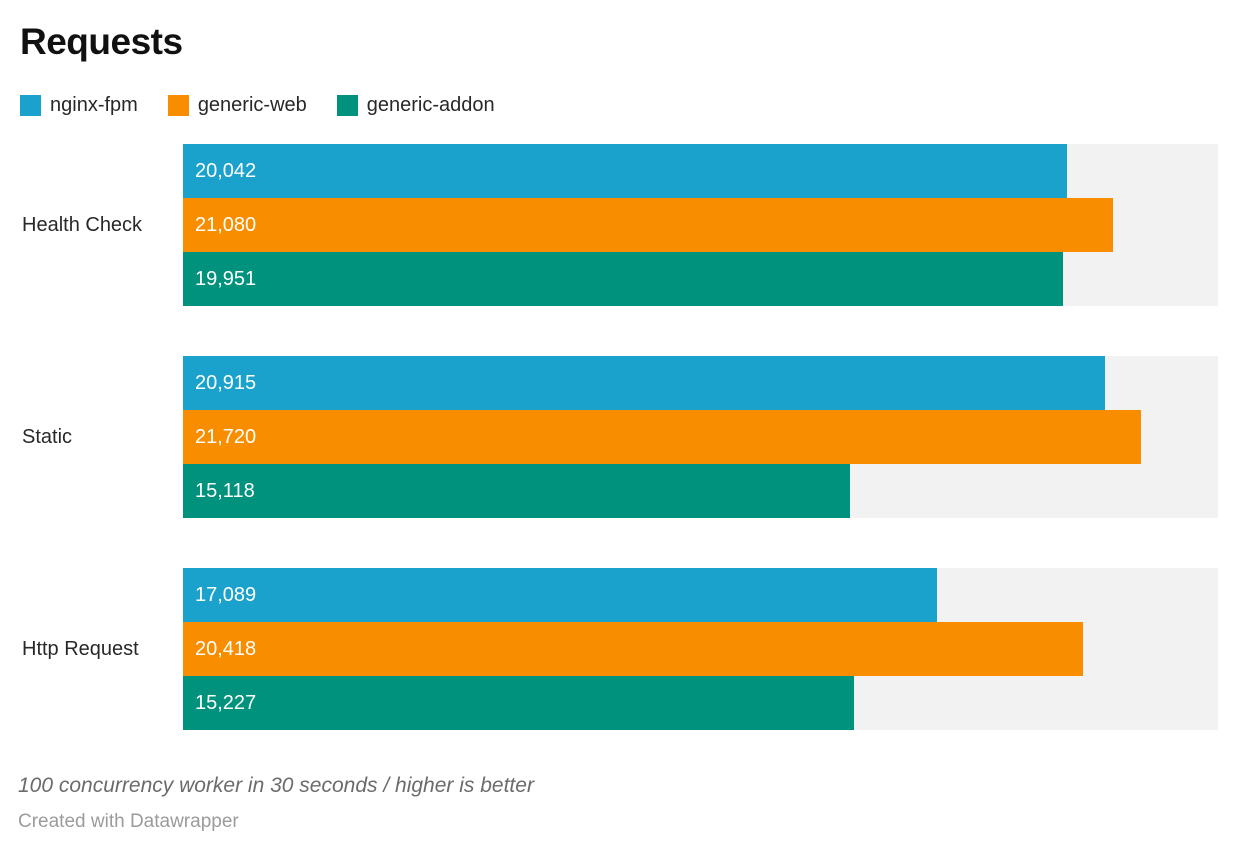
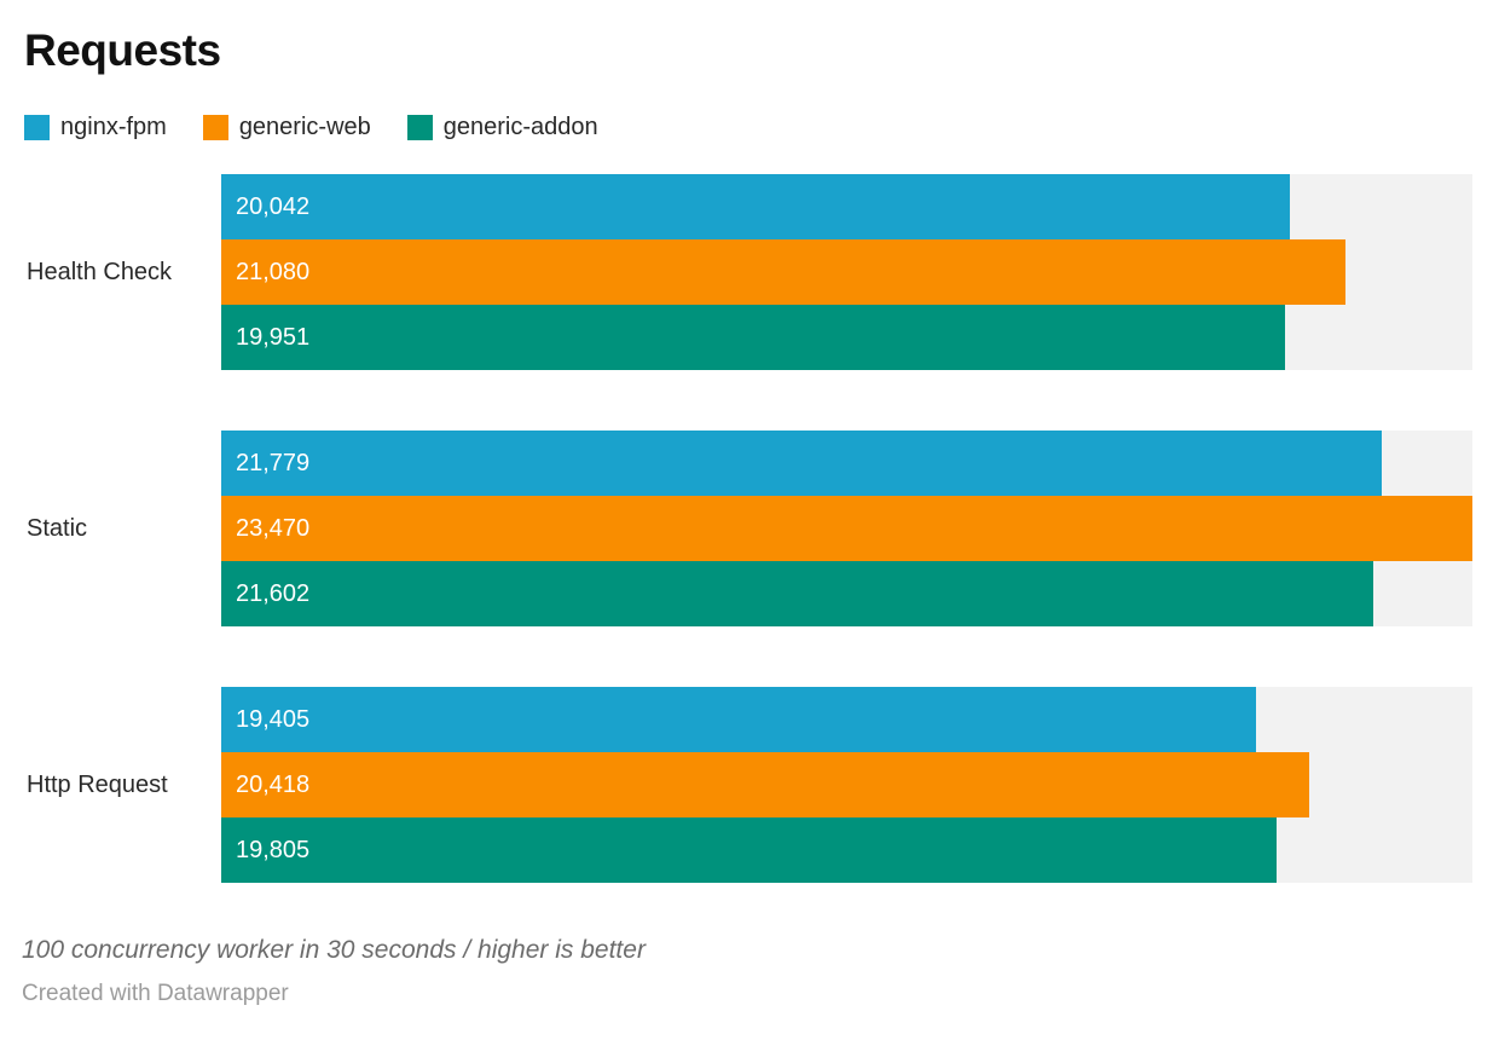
nginx-fpm/Static: 20,915 -> 21,779
generic-web/Static: 21,720 -> 23,470
generic-addon/Static: 15,118 -> 21,602
nginx-fpm/Http Request: 17,089 -> 19,405
generic-addon/Http Request: 15,227 -> 19,805
